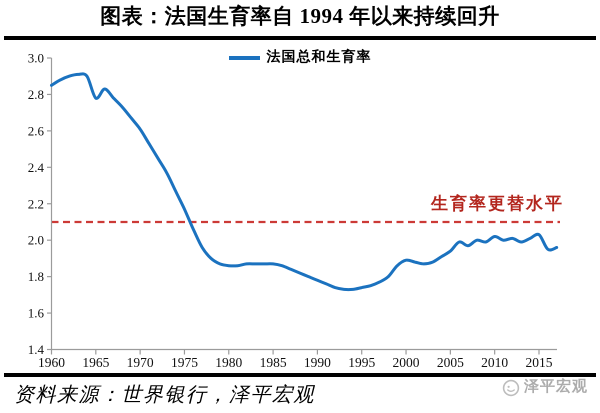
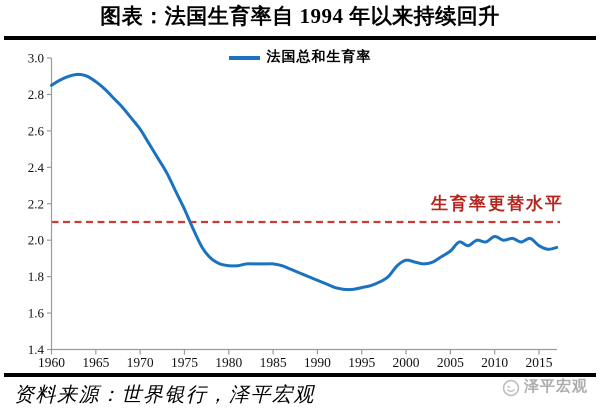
1965: 2.78 -> 2.87
2015: 2.03 -> 1.97
